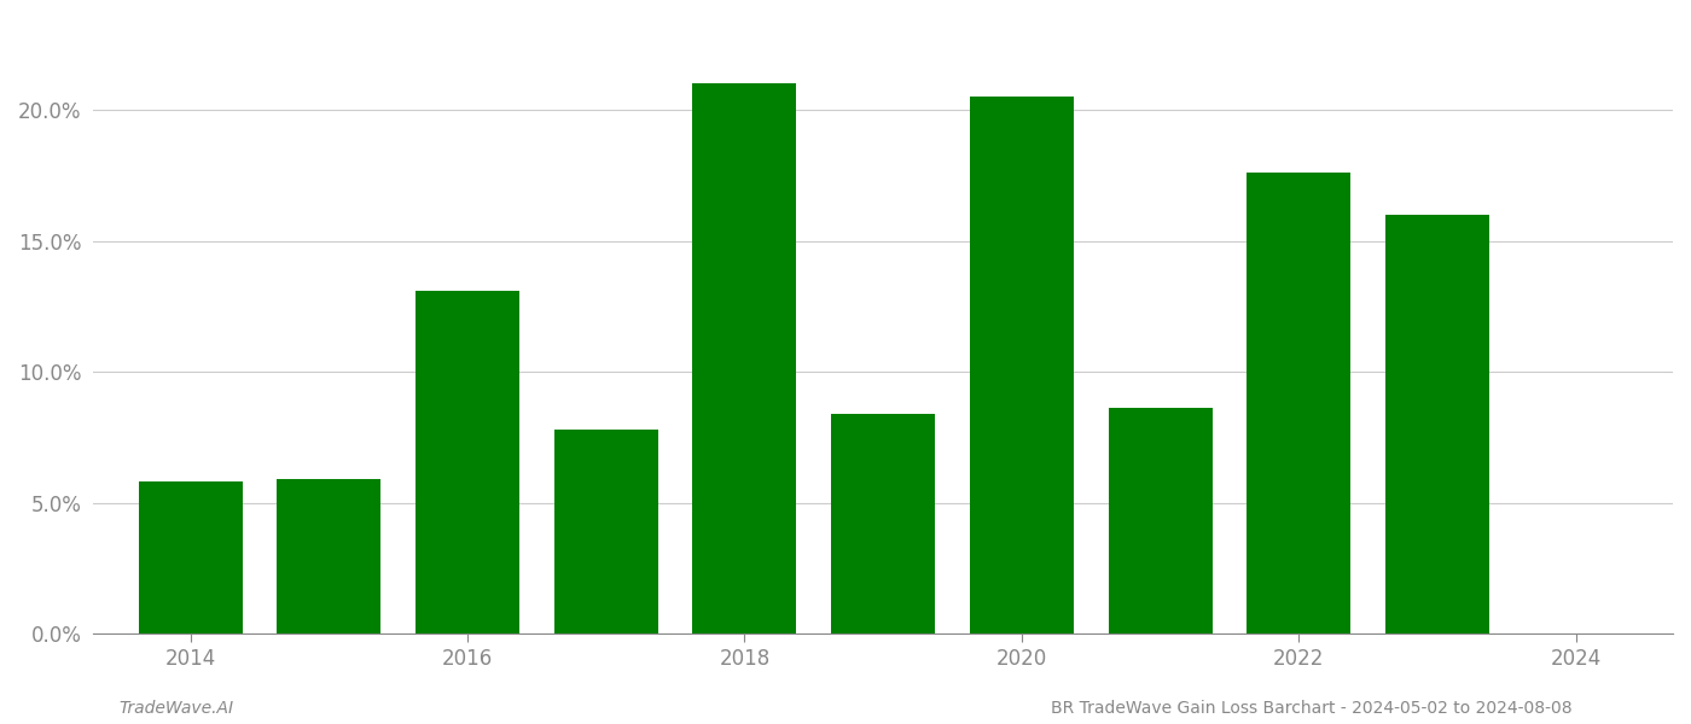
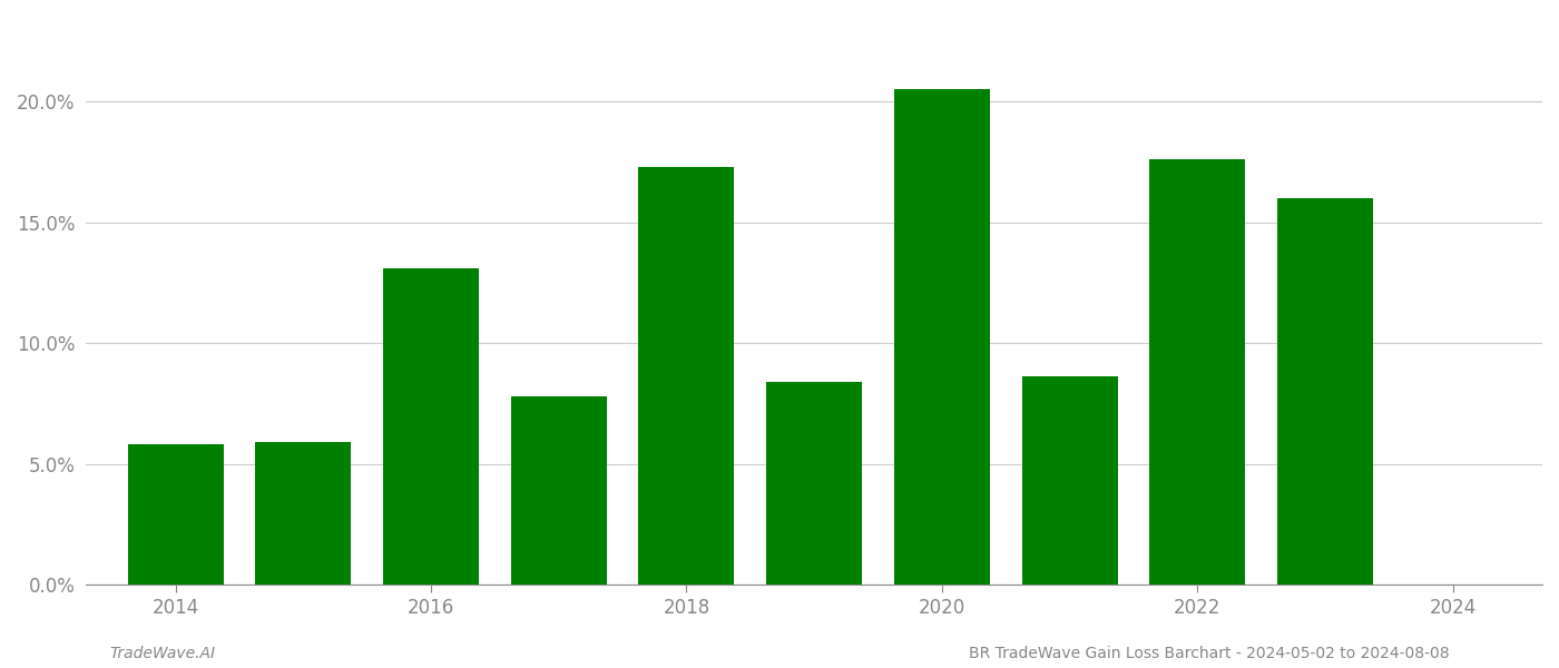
2018: 21.0% -> 17.3%
